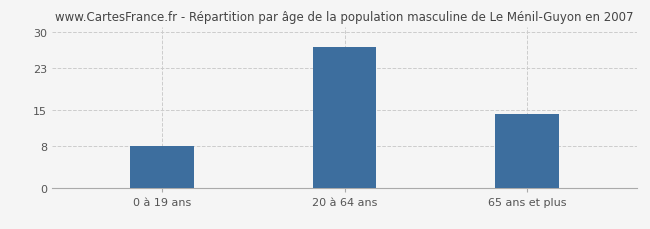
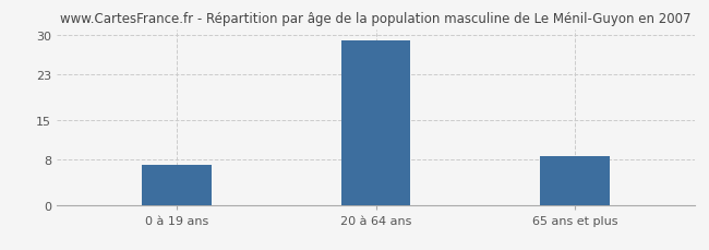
0 à 19 ans: 8.0 -> 7.0
20 à 64 ans: 27.0 -> 29.0
65 ans et plus: 14.2 -> 8.5
